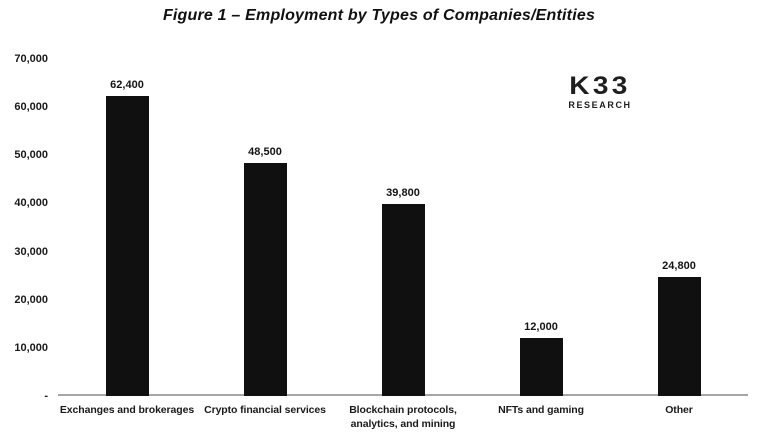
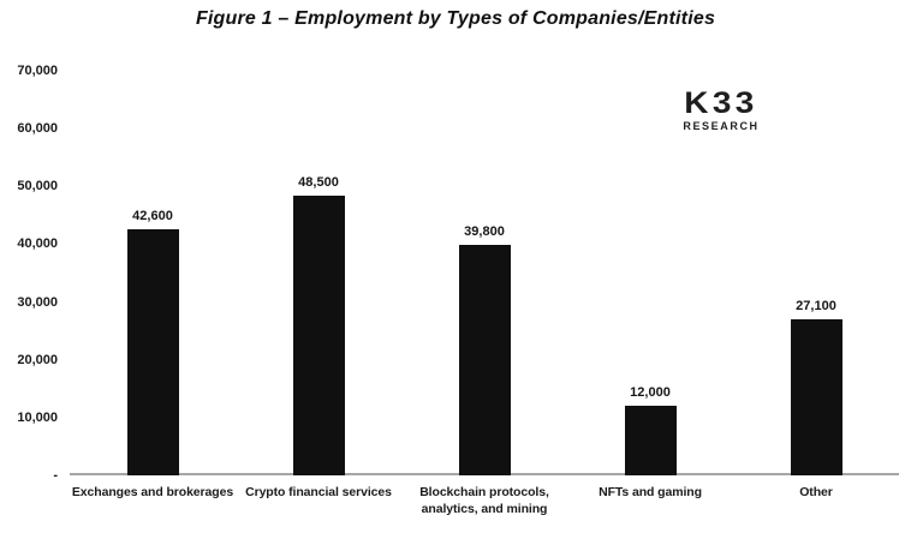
Exchanges and brokerages: 62,400 -> 42,600
Other: 24,800 -> 27,100
